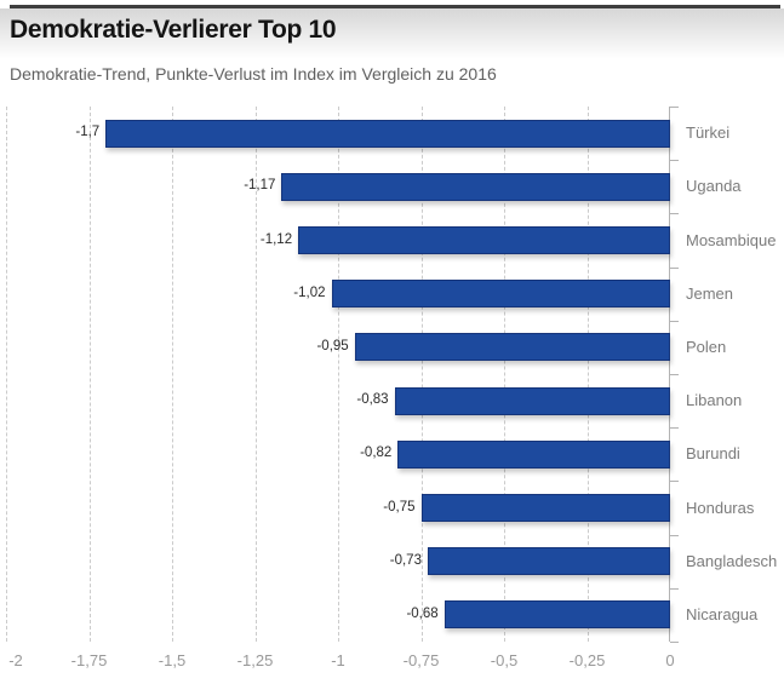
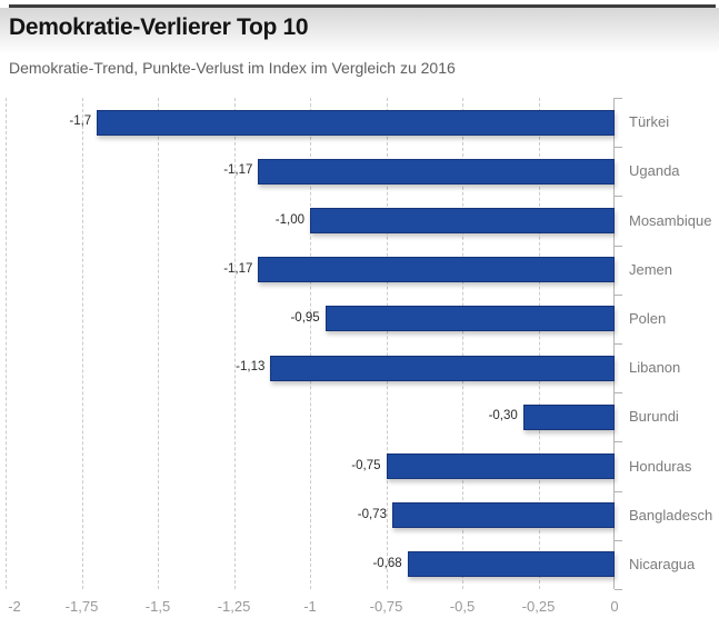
Mosambique: -1,12 -> -1,00
Jemen: -1,02 -> -1,17
Libanon: -0,83 -> -1,13
Burundi: -0,82 -> -0,30
